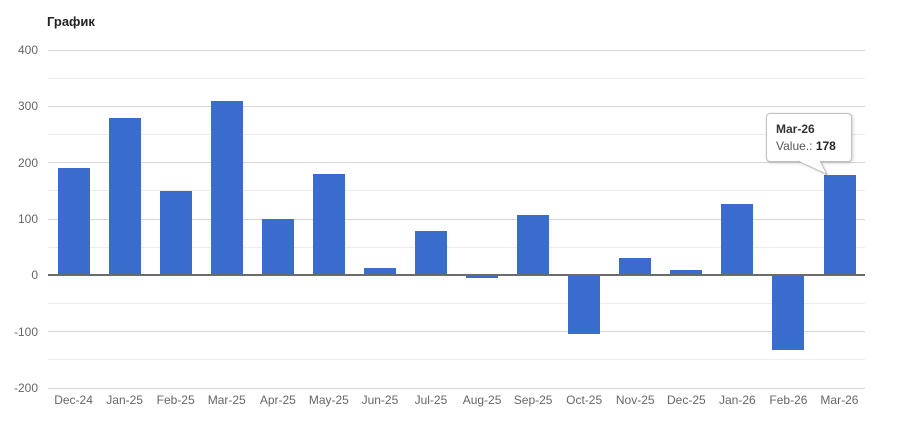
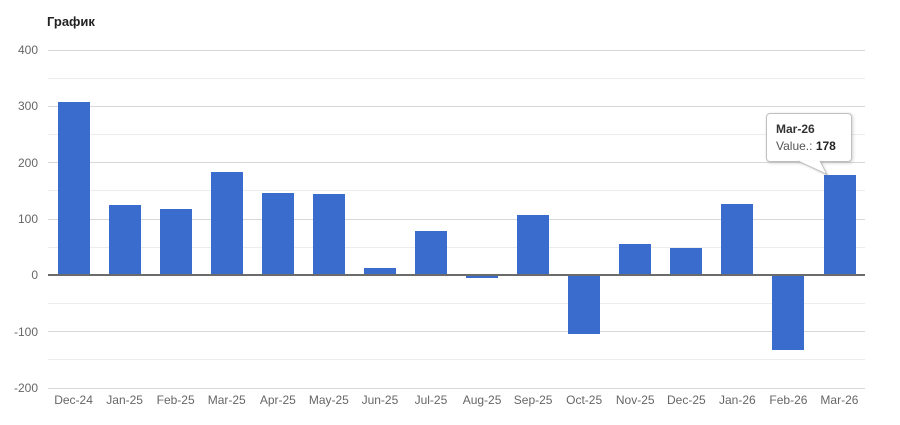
Dec-24: 190 -> 310
Jan-25: 280 -> 120
Feb-25: 150 -> 120
Mar-25: 310 -> 180
Apr-25: 100 -> 150
May-25: 180 -> 140
Nov-25: 30 -> 60
Dec-25: 10 -> 50
